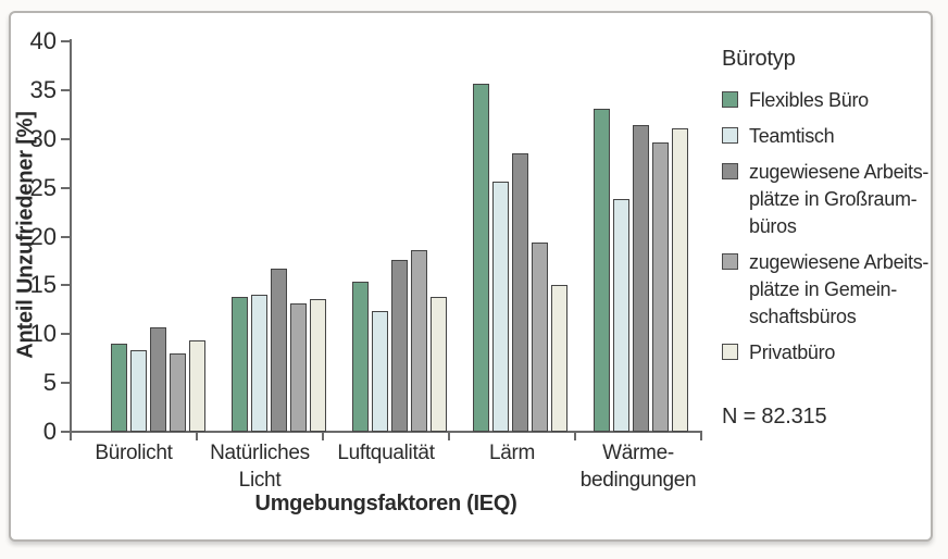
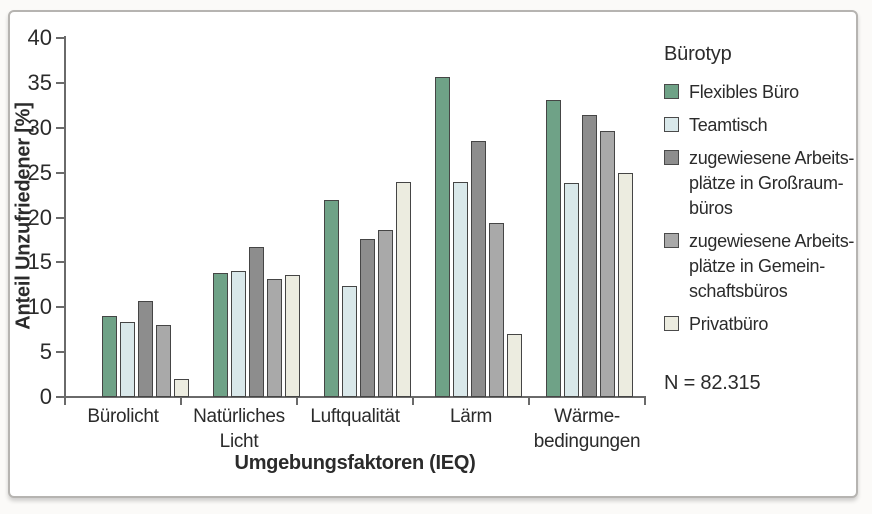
Privatbüro/Bürolicht: 9 -> 2
Flexibles Büro/Luftqualität: 15 -> 22
Privatbüro/Luftqualität: 14 -> 24
Teamtisch/Lärm: 26 -> 24
Privatbüro/Lärm: 15 -> 7
Privatbüro/Wärme- bedingungen: 31 -> 25
